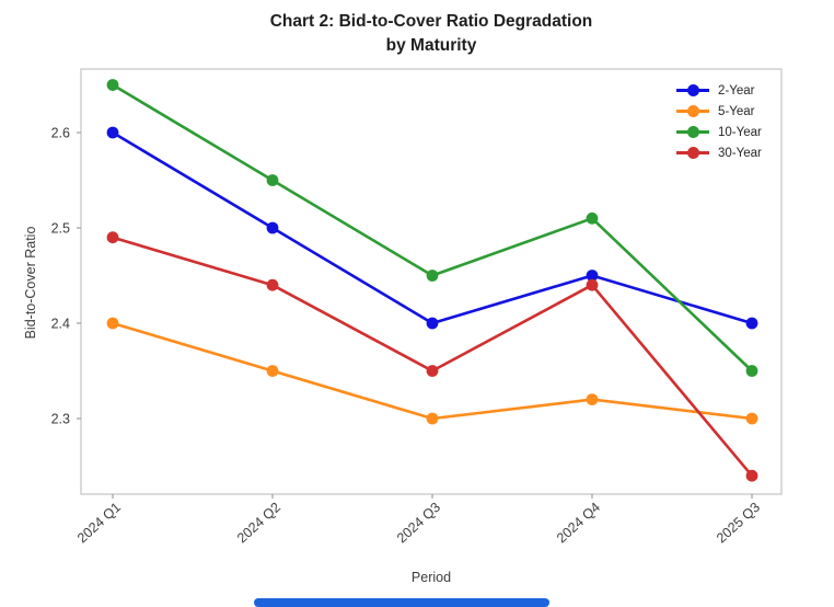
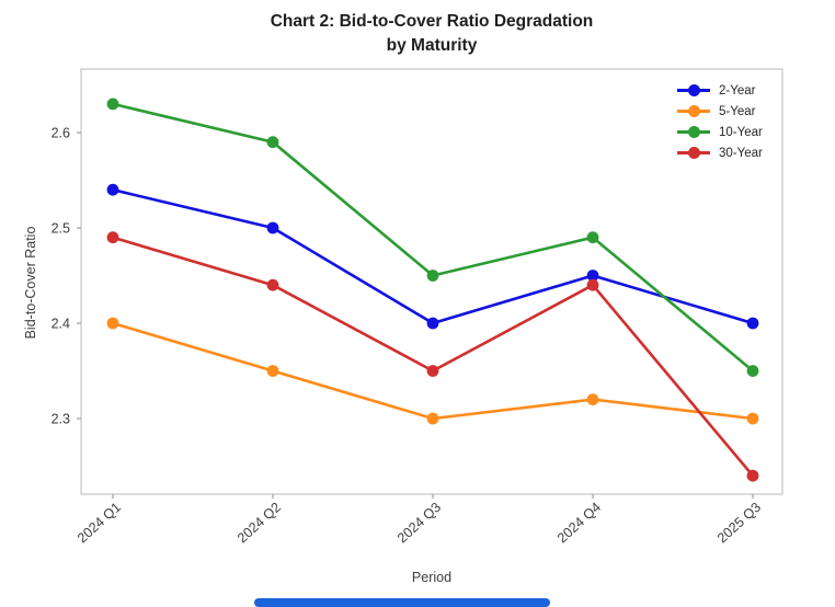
2-Year/2024 Q1: 2.60 -> 2.54
10-Year/2024 Q1: 2.65 -> 2.63
10-Year/2024 Q2: 2.55 -> 2.59
10-Year/2024 Q4: 2.51 -> 2.49
